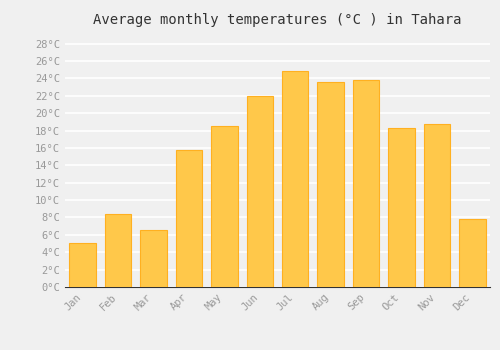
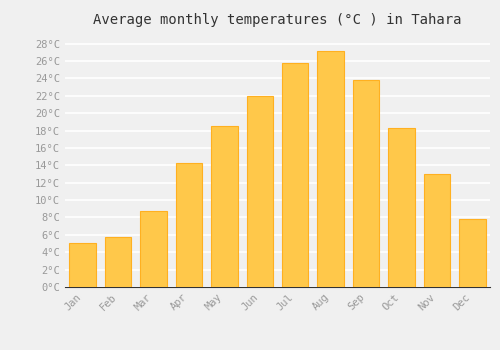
Feb: 8.4°C -> 5.7°C
Mar: 6.6°C -> 8.7°C
Apr: 15.8°C -> 14.3°C
Jul: 24.8°C -> 25.8°C
Aug: 23.6°C -> 27.2°C
Nov: 18.8°C -> 13.0°C
